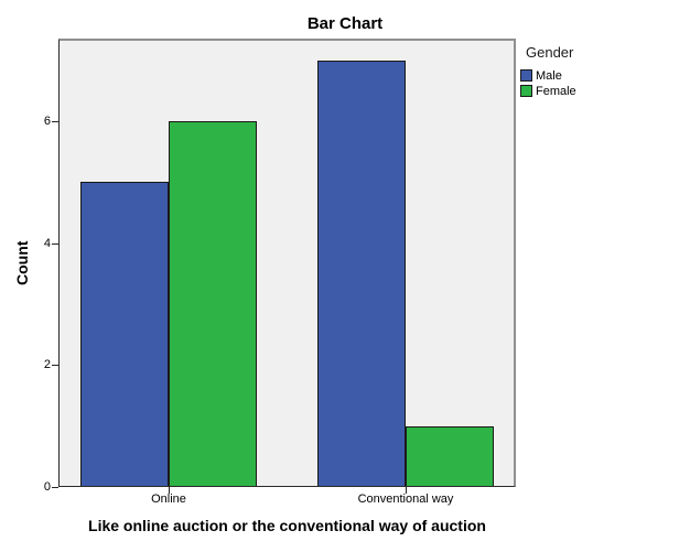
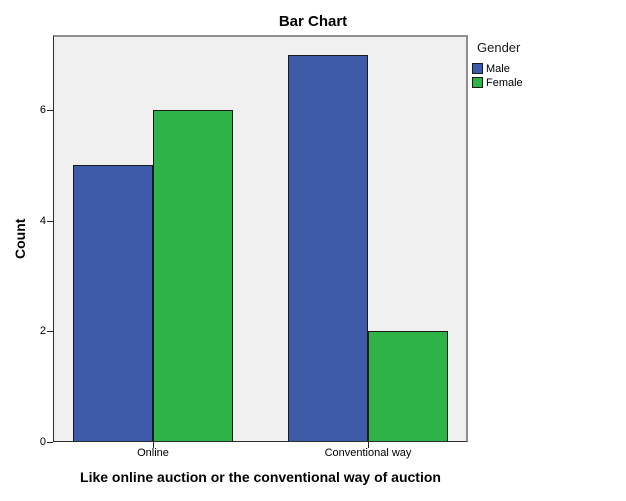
Female/Conventional way: 1 -> 2
